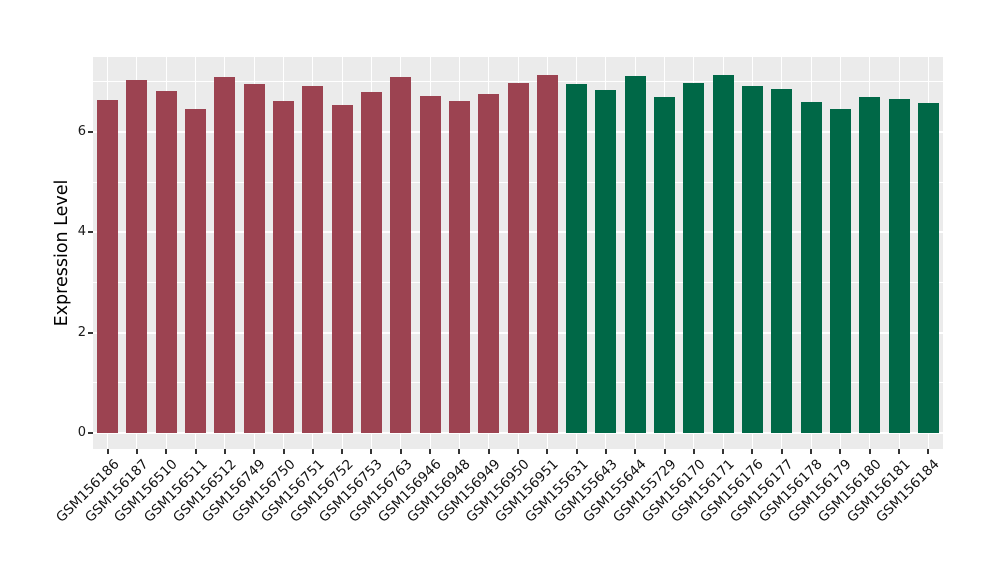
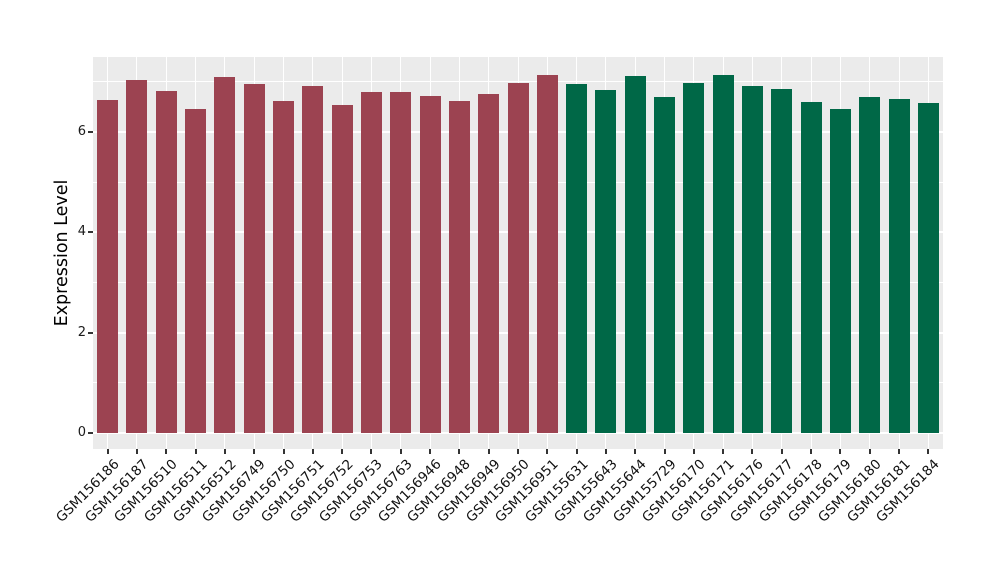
GSM156763: 7.1 -> 6.8
